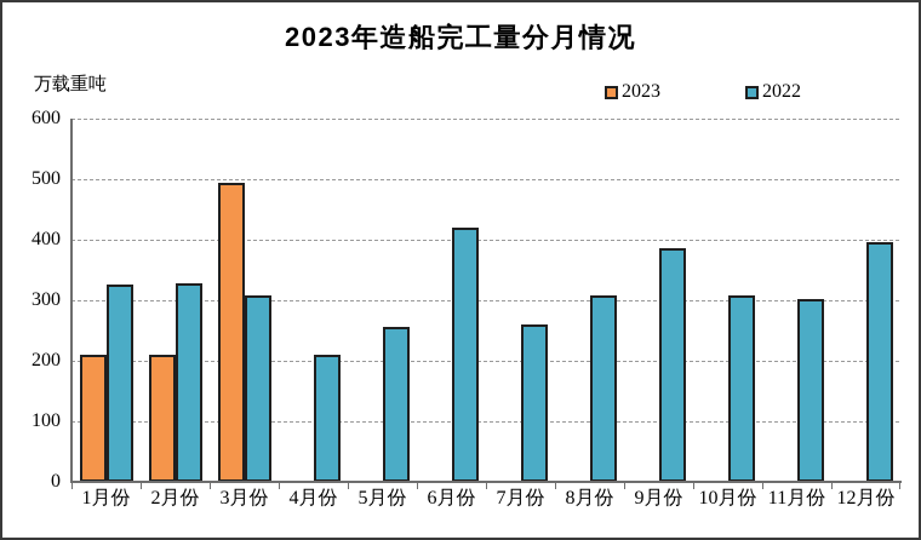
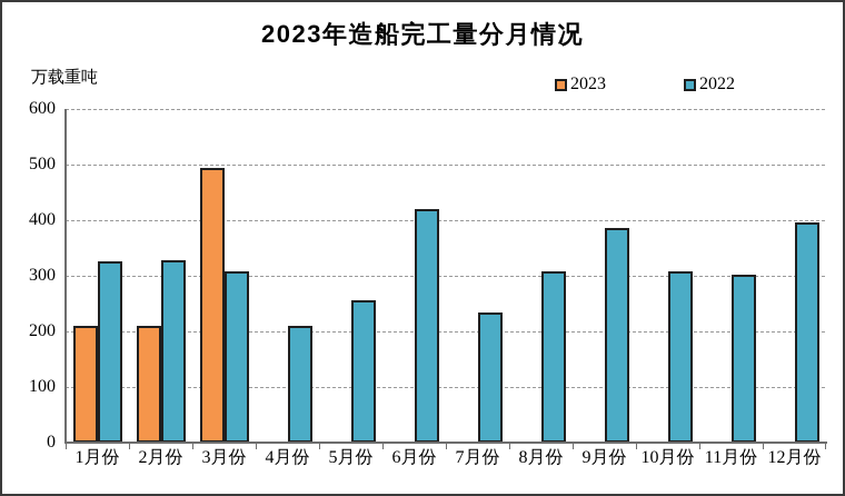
2022/7月份: 260 -> 240
